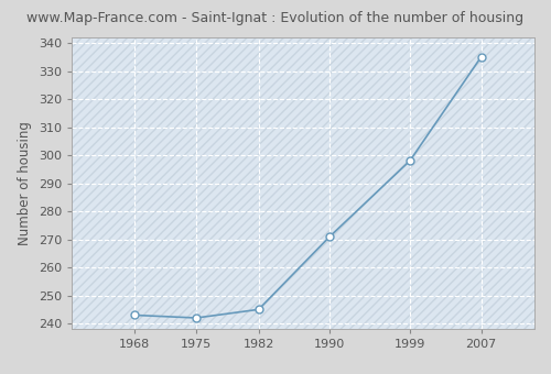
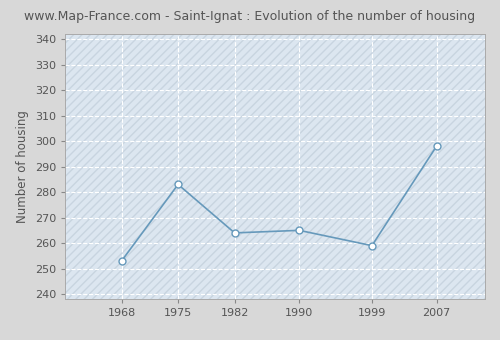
1968: 243 -> 253
1975: 242 -> 283
1982: 245 -> 264
1990: 271 -> 265
1999: 298 -> 259
2007: 335 -> 298
